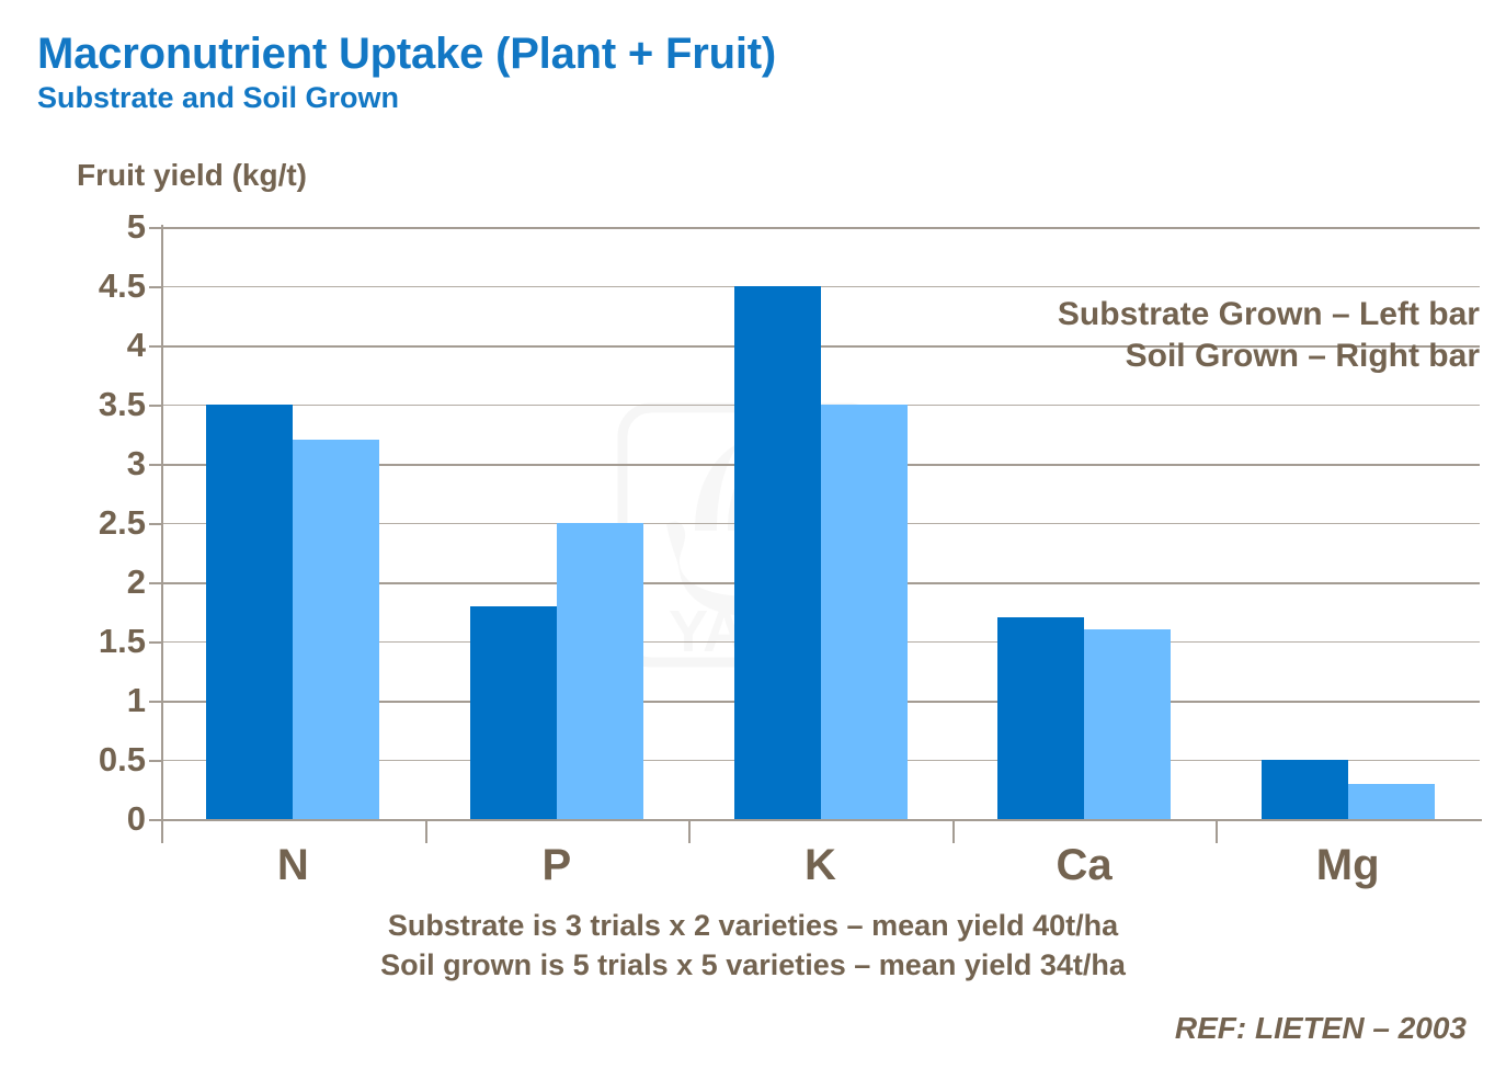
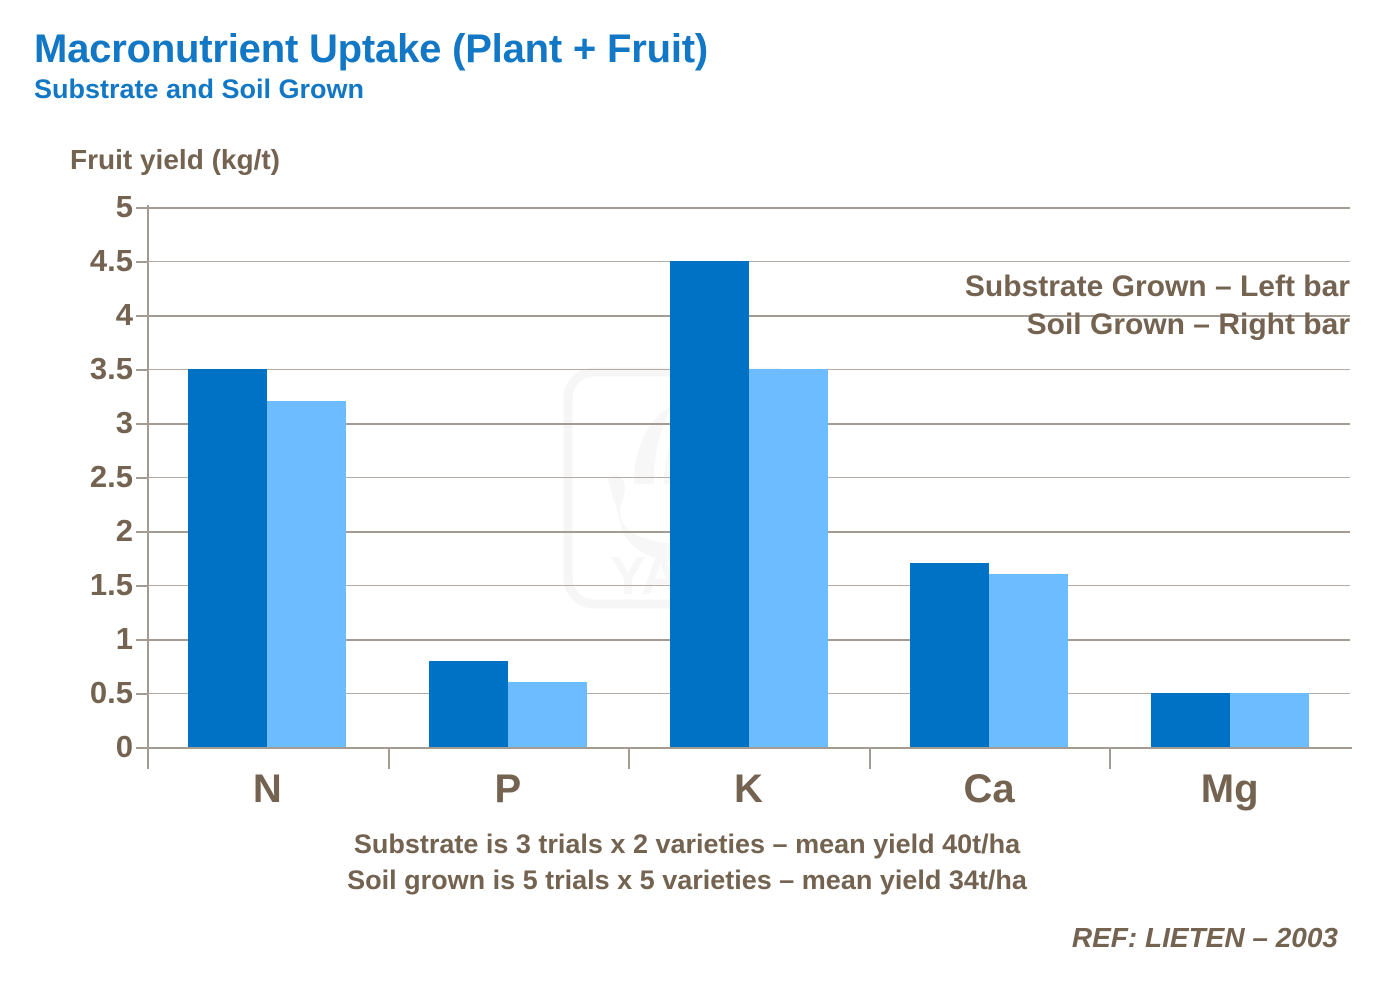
Substrate Grown – Left bar/P: 1.8 -> 0.8
Soil Grown – Right bar/P: 2.5 -> 0.6
Soil Grown – Right bar/Mg: 0.3 -> 0.5
